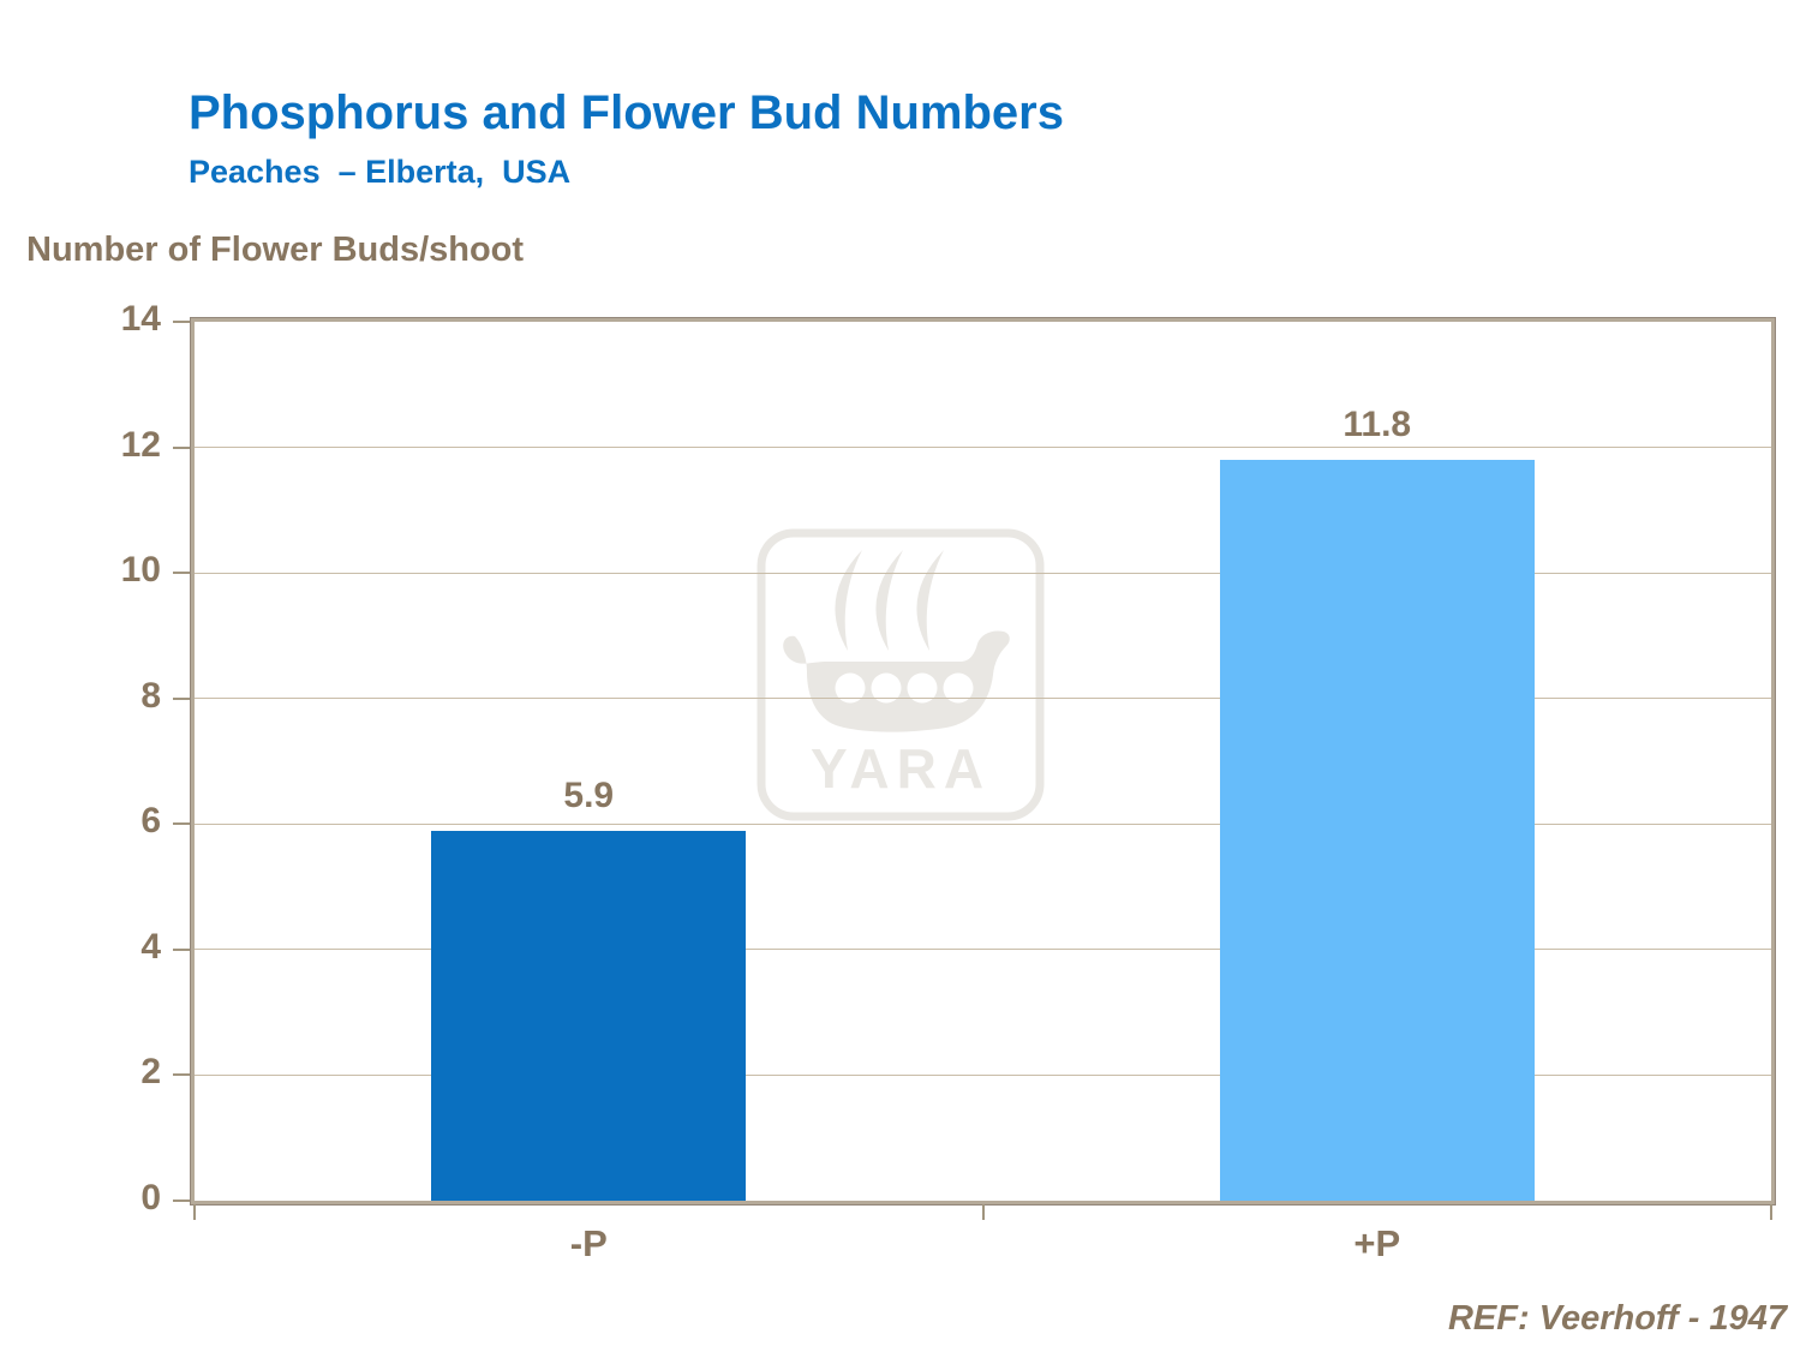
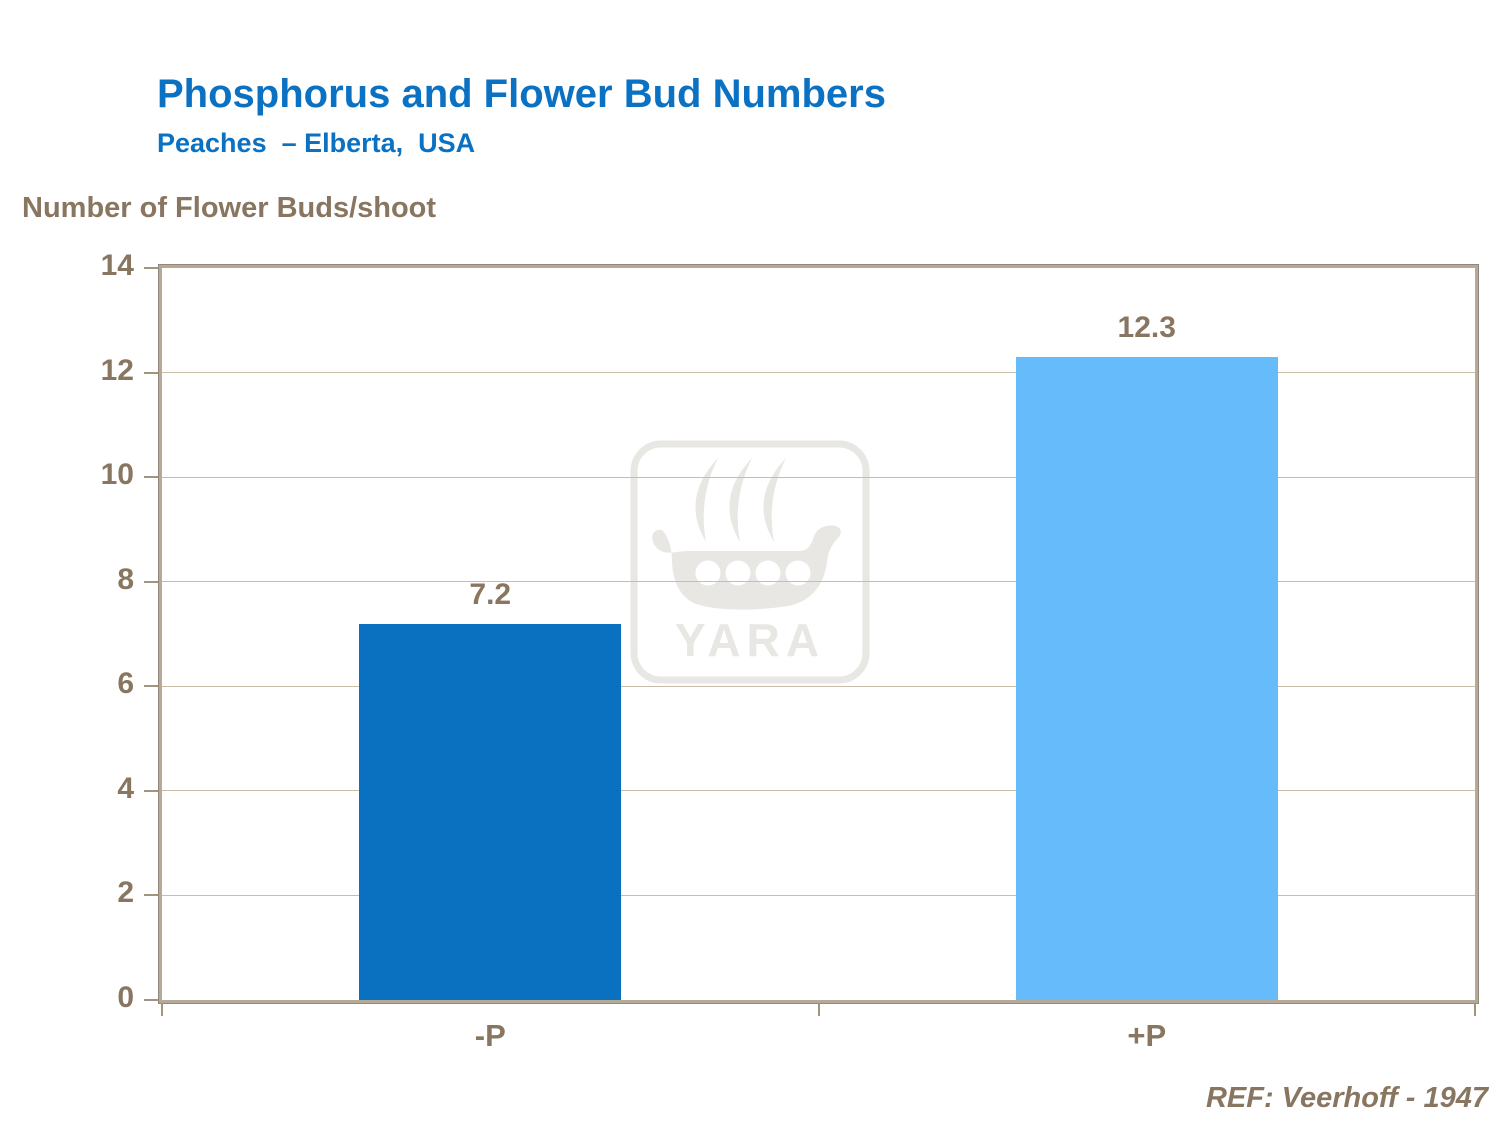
-P: 5.9 -> 7.2
+P: 11.8 -> 12.3
